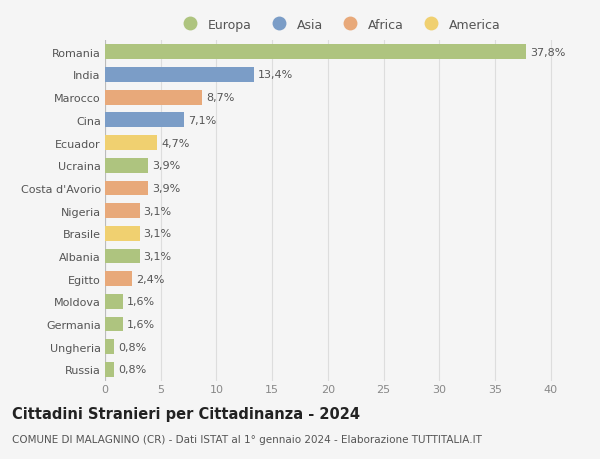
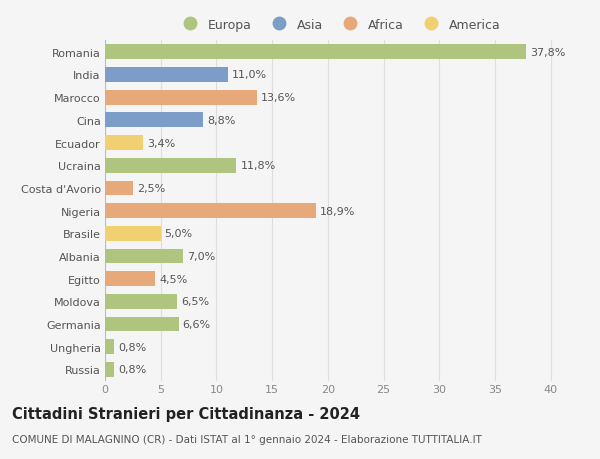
India: 13,4% -> 11,0%
Marocco: 8,7% -> 13,6%
Cina: 7,1% -> 8,8%
Ecuador: 4,7% -> 3,4%
Ucraina: 3,9% -> 11,8%
Costa d'Avorio: 3,9% -> 2,5%
Nigeria: 3,1% -> 18,9%
Brasile: 3,1% -> 5,0%
Albania: 3,1% -> 7,0%
Egitto: 2,4% -> 4,5%
Moldova: 1,6% -> 6,5%
Germania: 1,6% -> 6,6%
